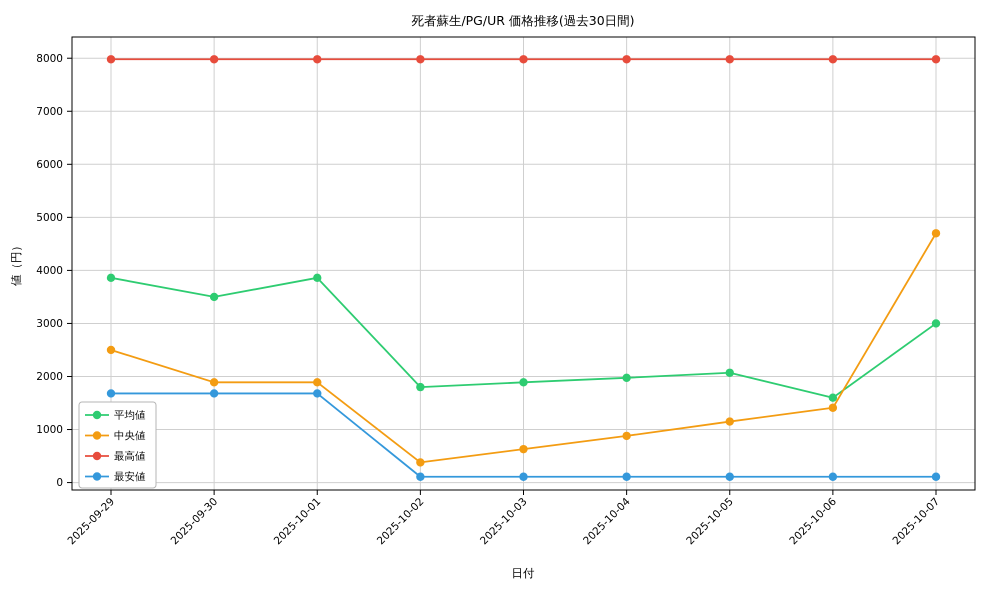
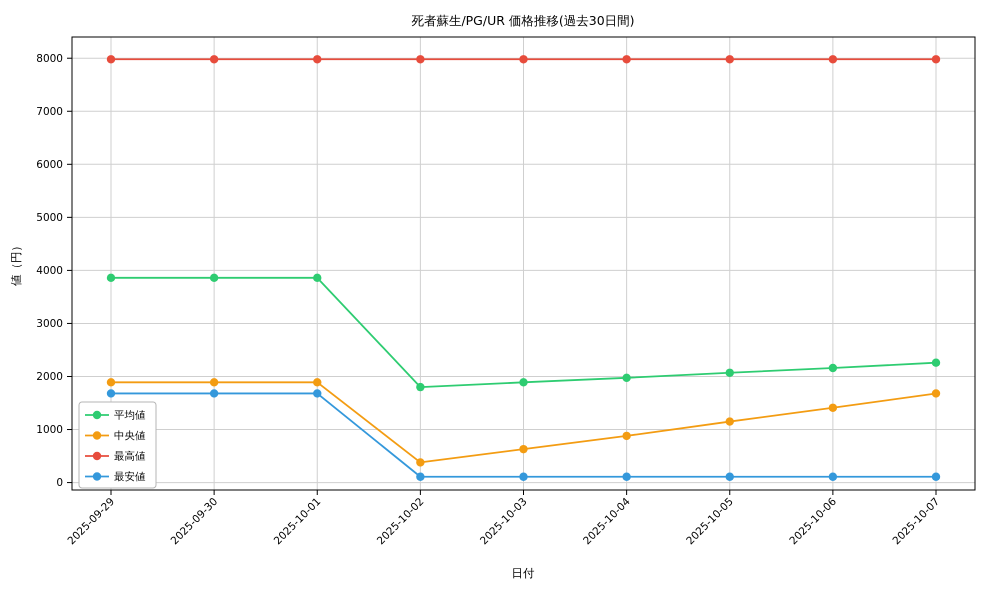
中央値/2025-09-29: 2500 -> 1900
平均値/2025-09-30: 3500 -> 3900
平均値/2025-10-06: 1600 -> 2200
平均値/2025-10-07: 3000 -> 2300
中央値/2025-10-07: 4700 -> 1700
